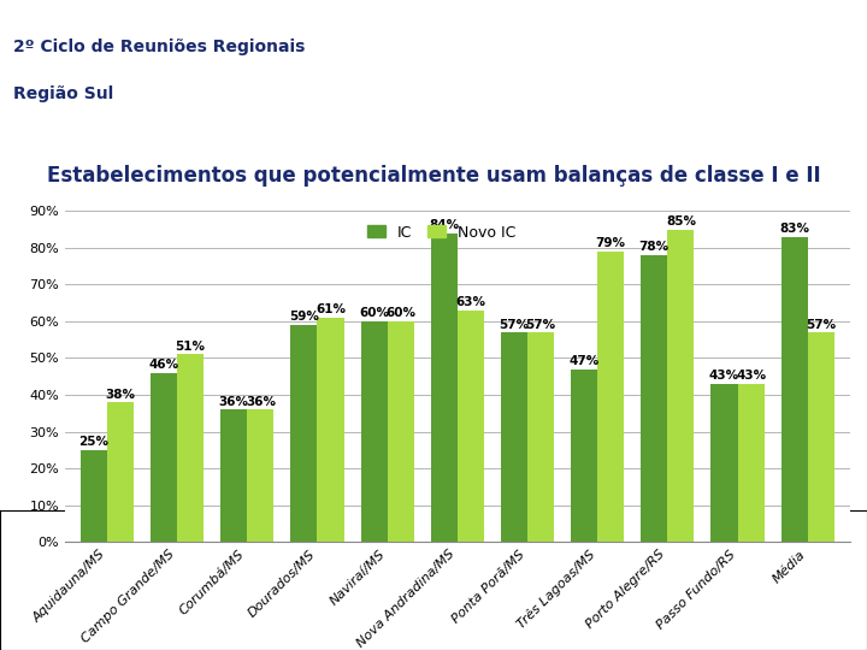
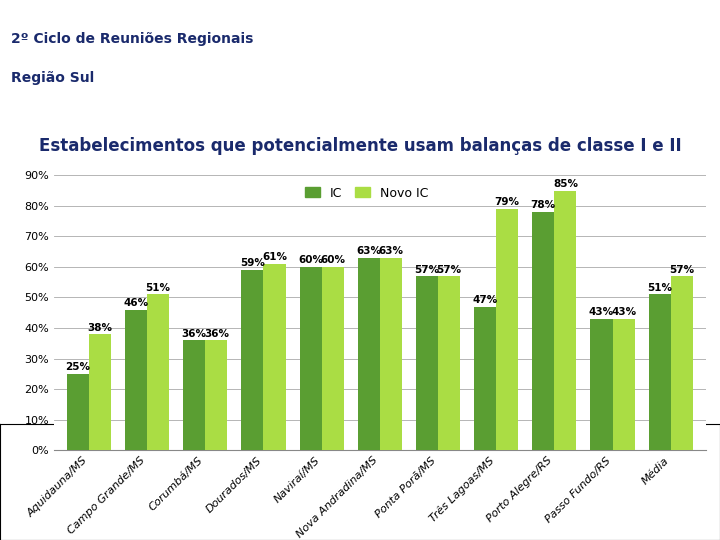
IC/Nova Andradina/MS: 84% -> 63%
IC/Média: 83% -> 51%
